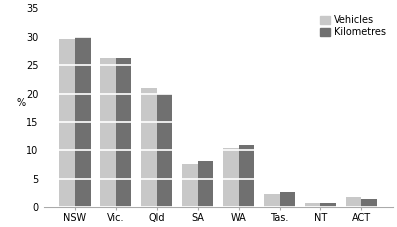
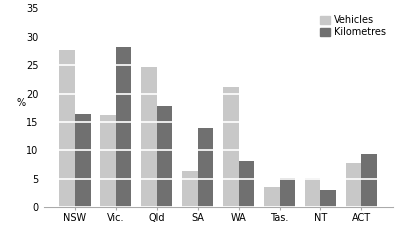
Vehicles/NSW: 29.5 -> 27.6
Kilometres/NSW: 30.0 -> 16.4
Vehicles/Vic.: 26.2 -> 16.2
Kilometres/Vic.: 26.2 -> 28.2
Vehicles/Qld: 20.9 -> 24.6
Kilometres/Qld: 19.9 -> 17.8
Vehicles/SA: 7.6 -> 6.4
Kilometres/SA: 8.1 -> 14.0
Vehicles/WA: 10.5 -> 21.2
Kilometres/WA: 11.0 -> 8.2
Vehicles/Tas.: 2.3 -> 3.6
Kilometres/Tas.: 2.7 -> 5.2
Vehicles/NT: 0.8 -> 5.2
Kilometres/NT: 0.8 -> 3.0
Vehicles/ACT: 1.8 -> 7.8
Kilometres/ACT: 1.5 -> 9.4
